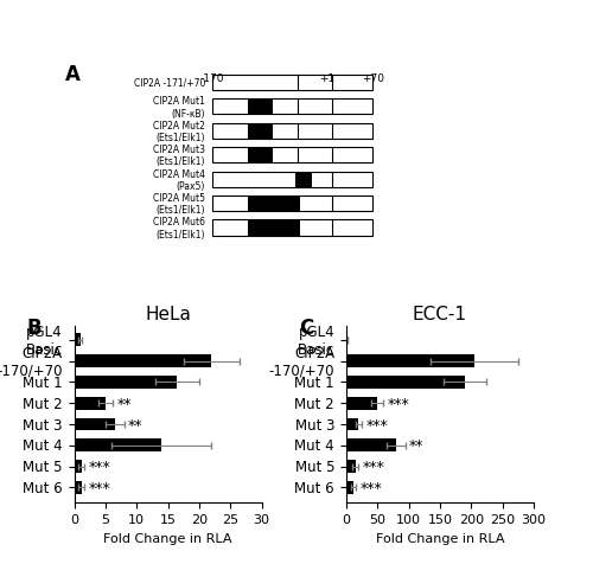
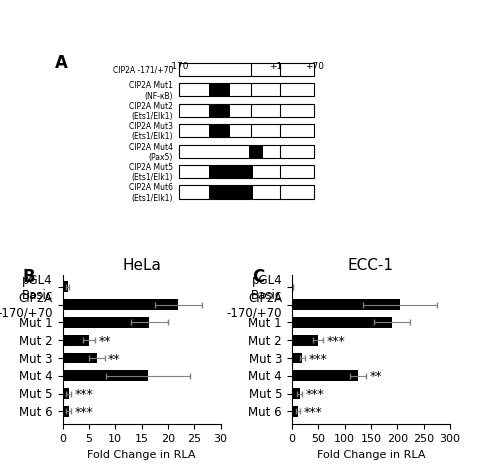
HeLa/Mut 4: 14.0 -> 16.2
ECC-1/Mut 4: 80 -> 126
